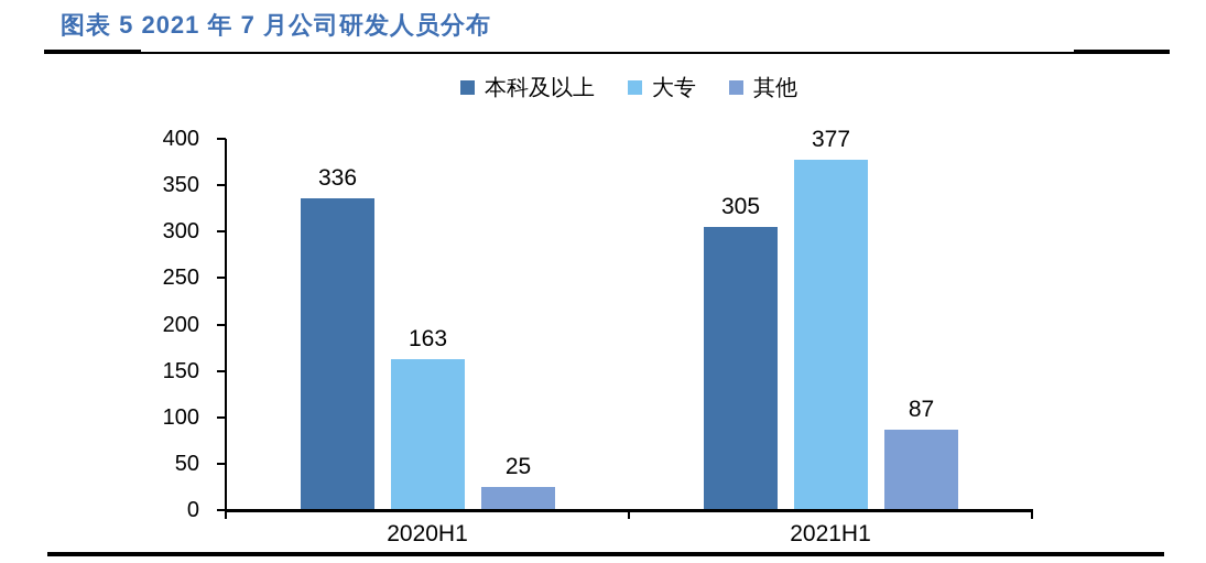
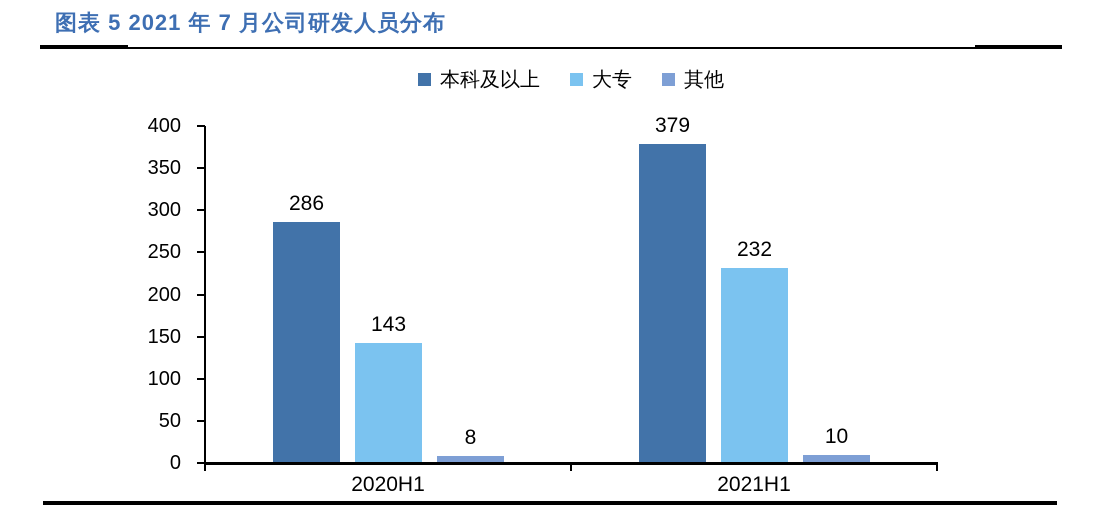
本科及以上/2020H1: 336 -> 286
大专/2020H1: 163 -> 143
其他/2020H1: 25 -> 8
本科及以上/2021H1: 305 -> 379
大专/2021H1: 377 -> 232
其他/2021H1: 87 -> 10
